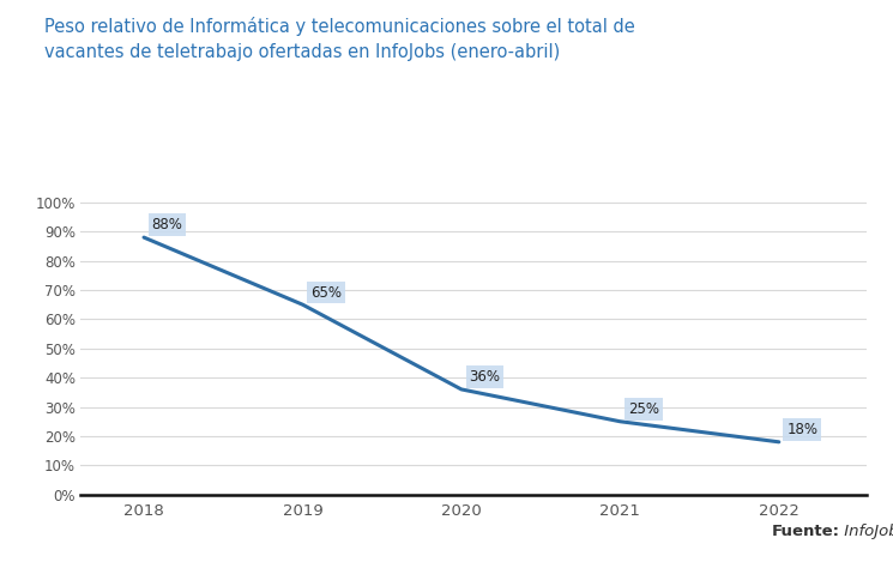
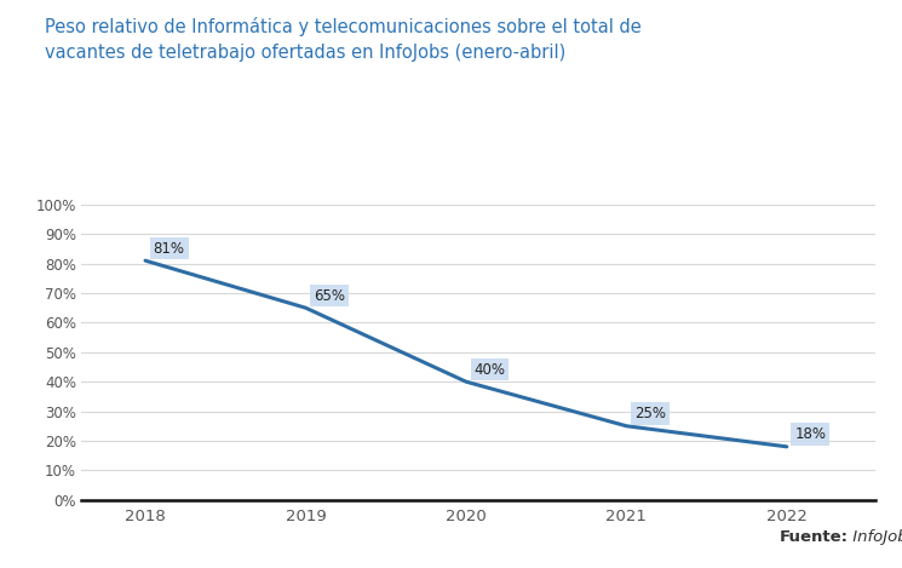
2018: 88% -> 81%
2020: 36% -> 40%
